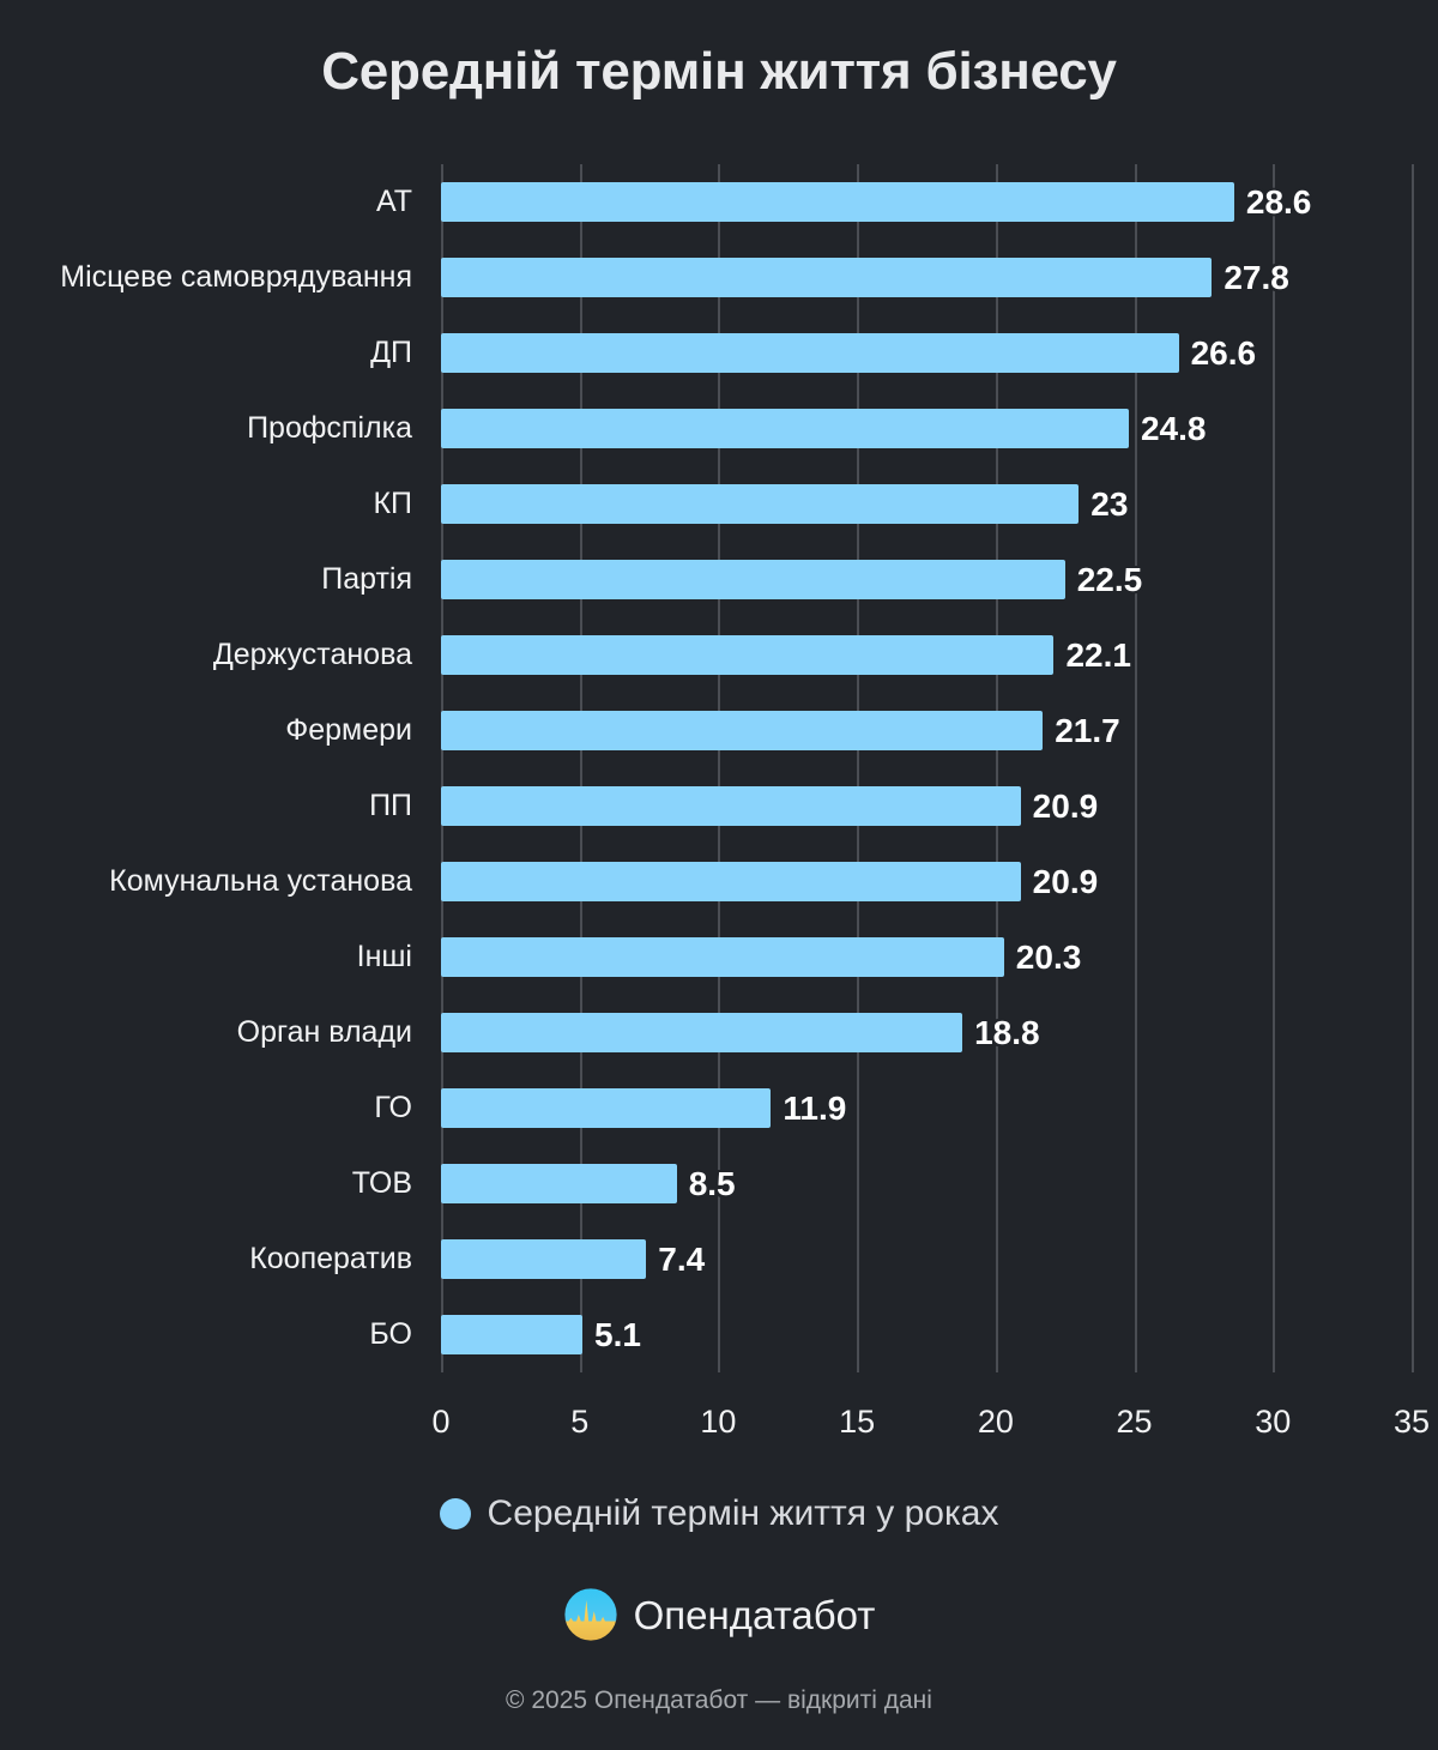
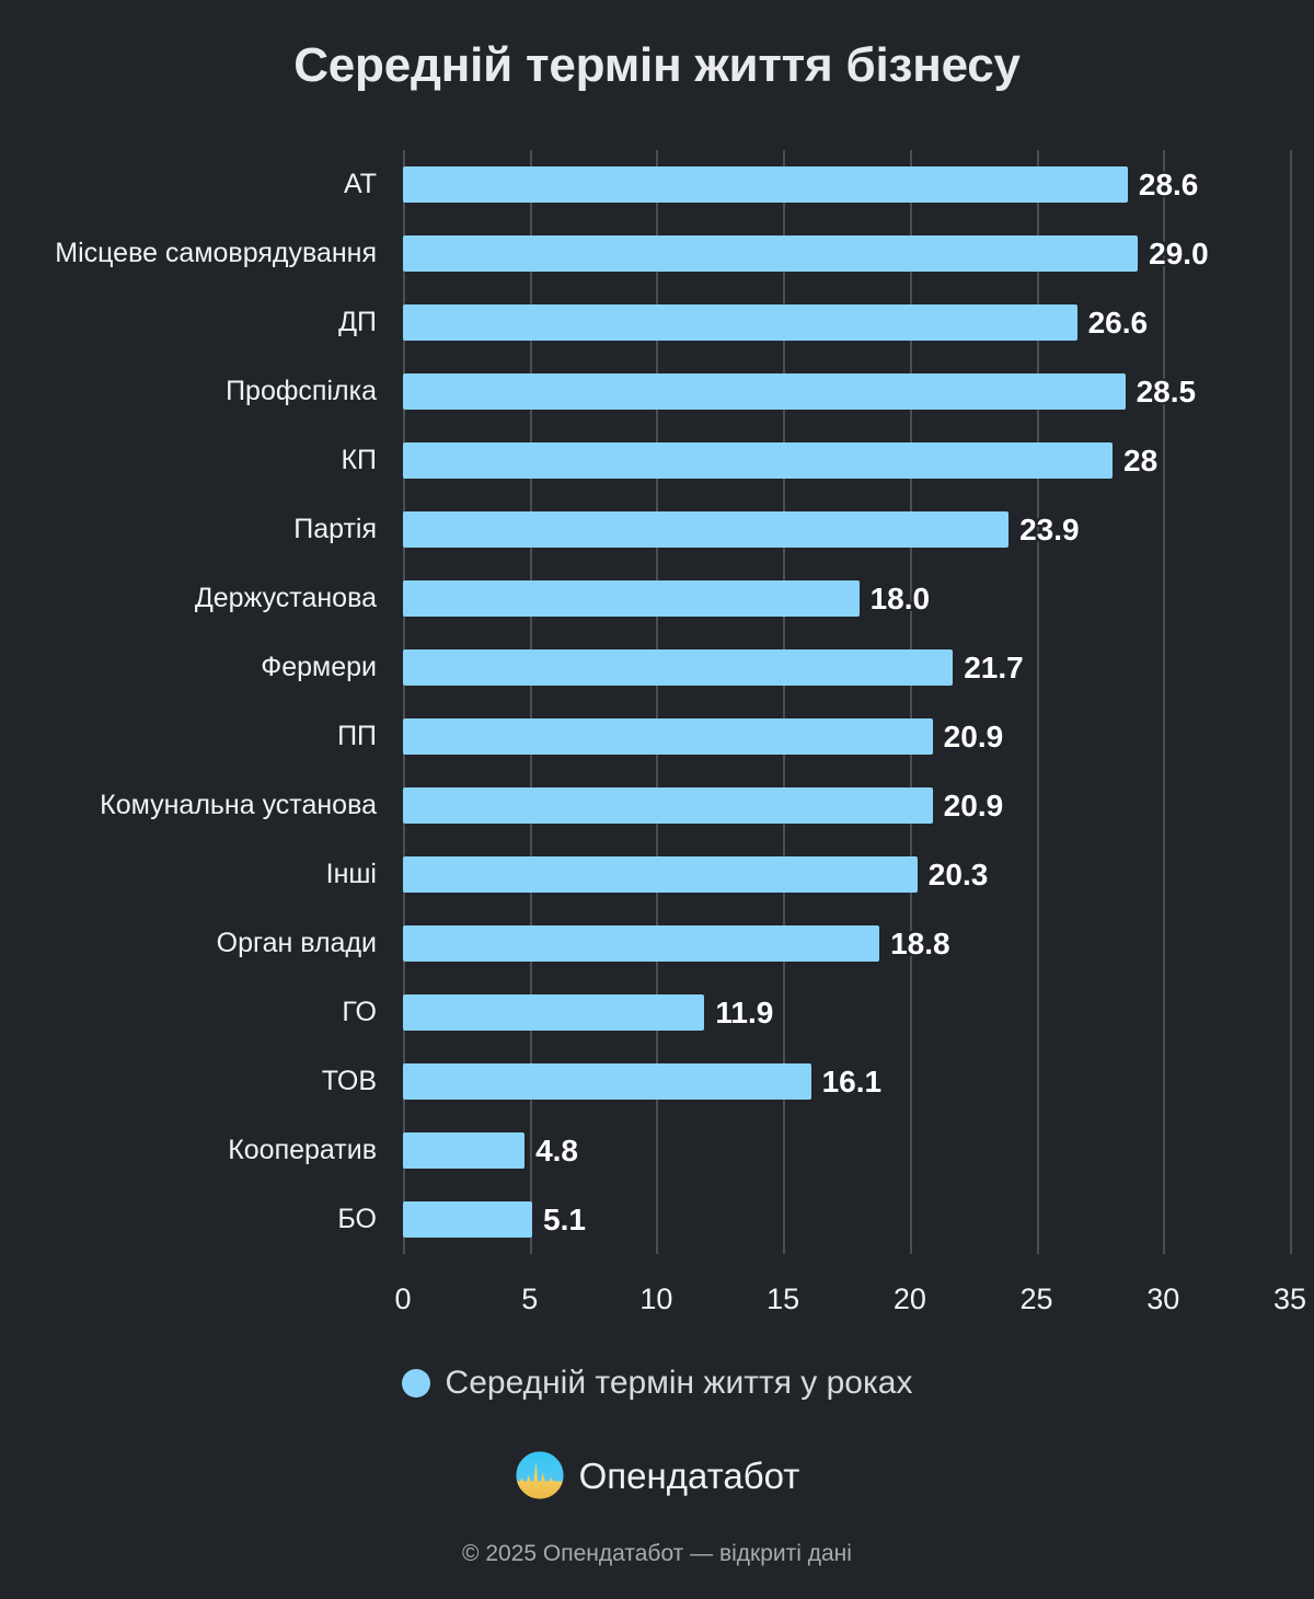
Місцеве самоврядування: 27.8 -> 29.0
Профспілка: 24.8 -> 28.5
КП: 23 -> 28
Партія: 22.5 -> 23.9
Держустанова: 22.1 -> 18.0
ТОВ: 8.5 -> 16.1
Кооператив: 7.4 -> 4.8
